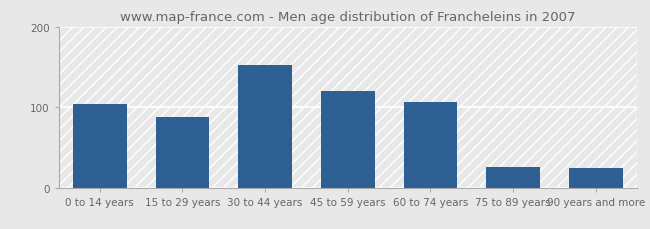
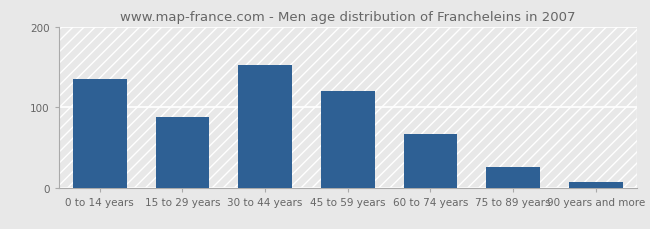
0 to 14 years: 104 -> 135
60 to 74 years: 106 -> 67
90 years and more: 24 -> 7
